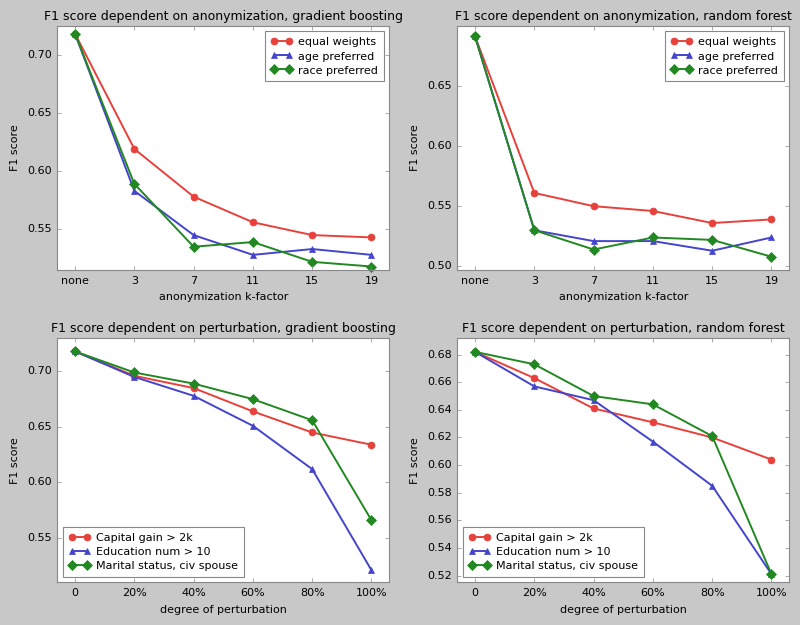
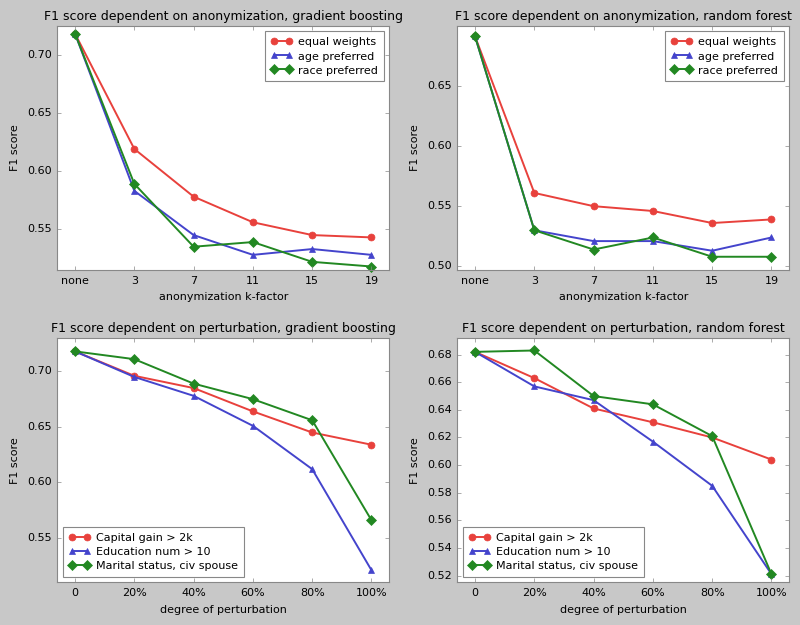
F1 score dependent on anonymization, random forest/race preferred/15: 0.522 -> 0.508
F1 score dependent on perturbation, gradient boosting/Marital status, civ spouse/20%: 0.699 -> 0.711
F1 score dependent on perturbation, random forest/Marital status, civ spouse/20%: 0.673 -> 0.683
